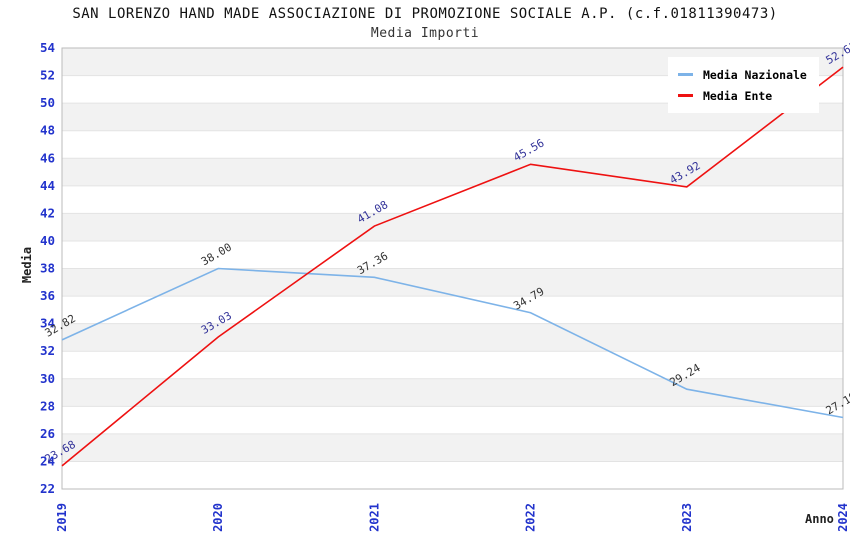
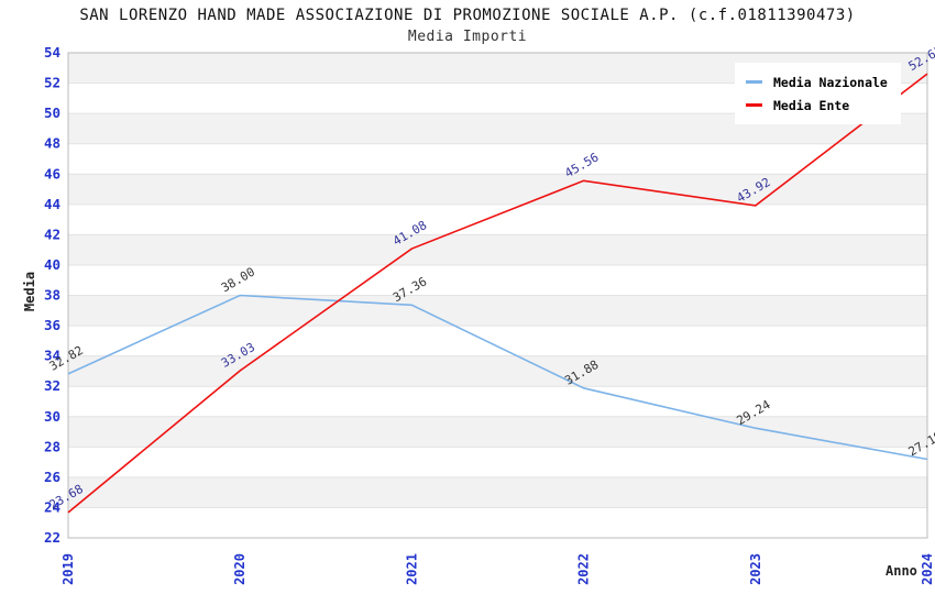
Media Nazionale/2022: 34.79 -> 31.88
